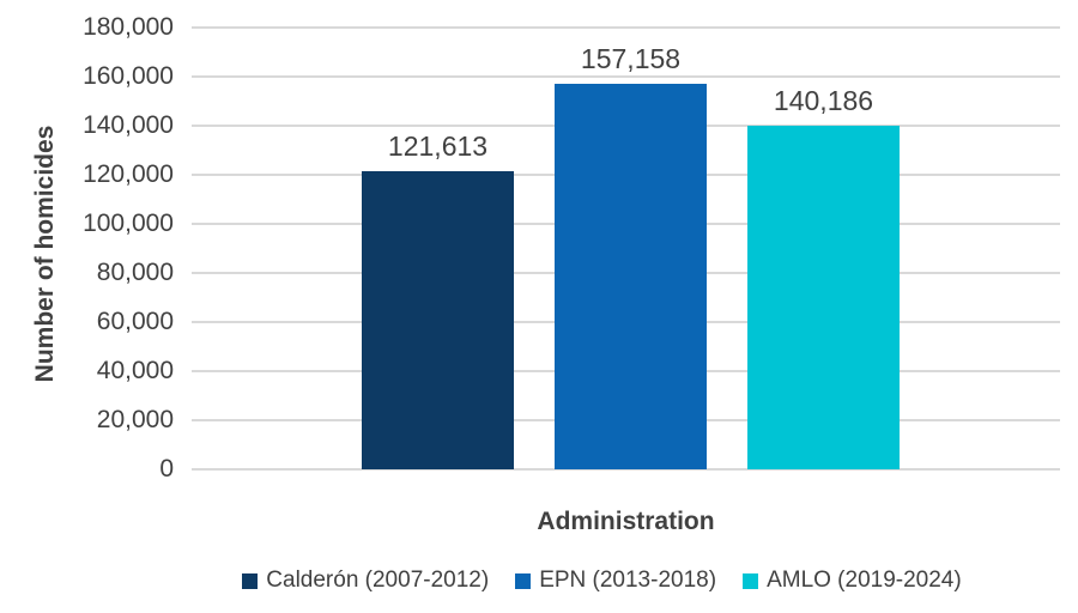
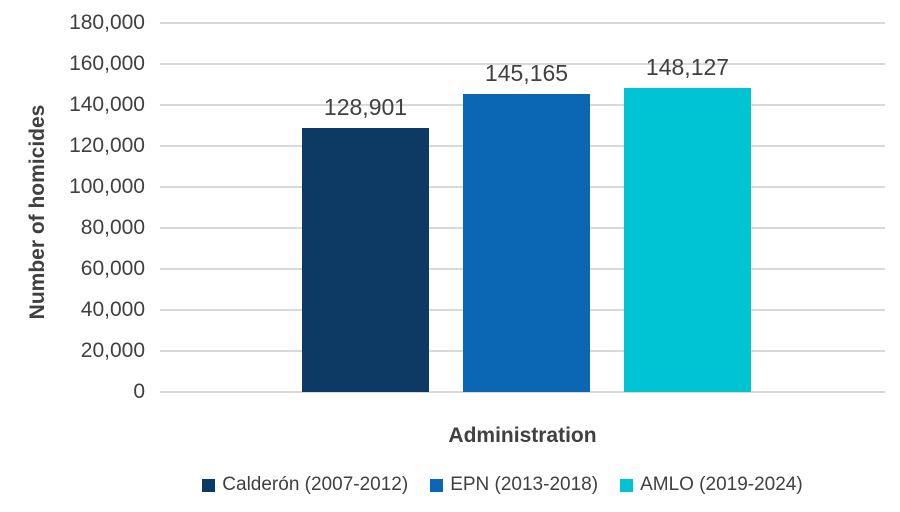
Calderón (2007-2012): 121,613 -> 128,901
EPN (2013-2018): 157,158 -> 145,165
AMLO (2019-2024): 140,186 -> 148,127
